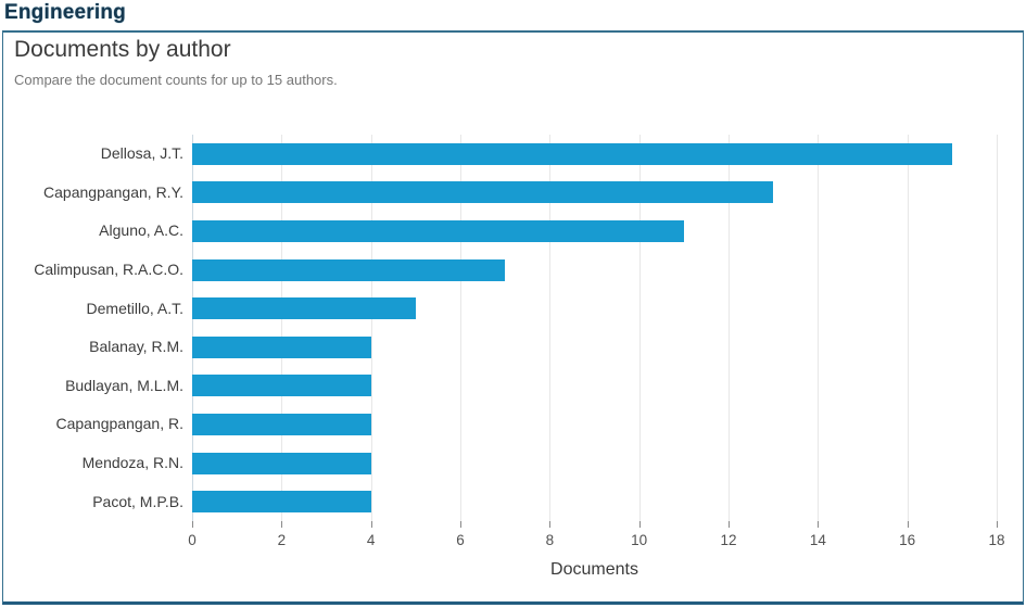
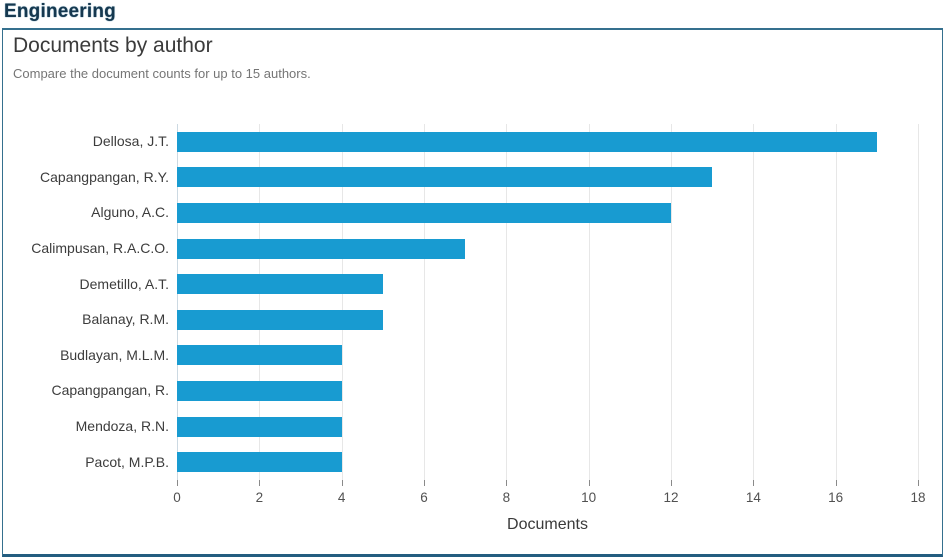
Alguno, A.C.: 11 -> 12
Balanay, R.M.: 4 -> 5
